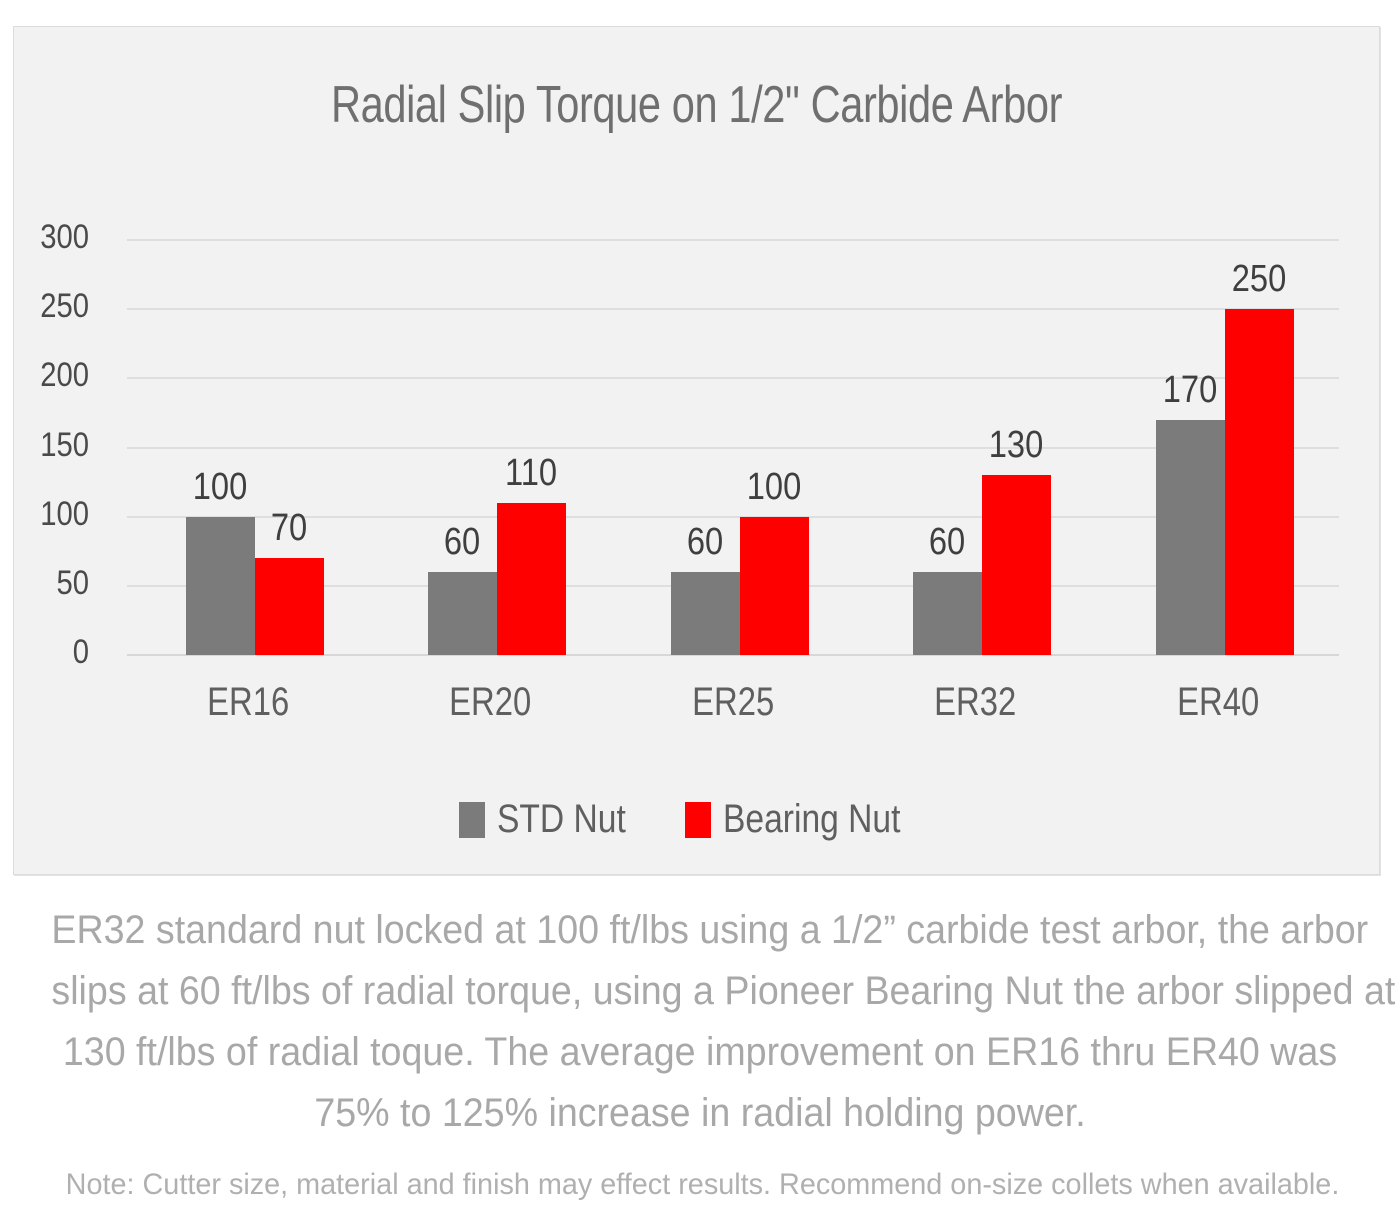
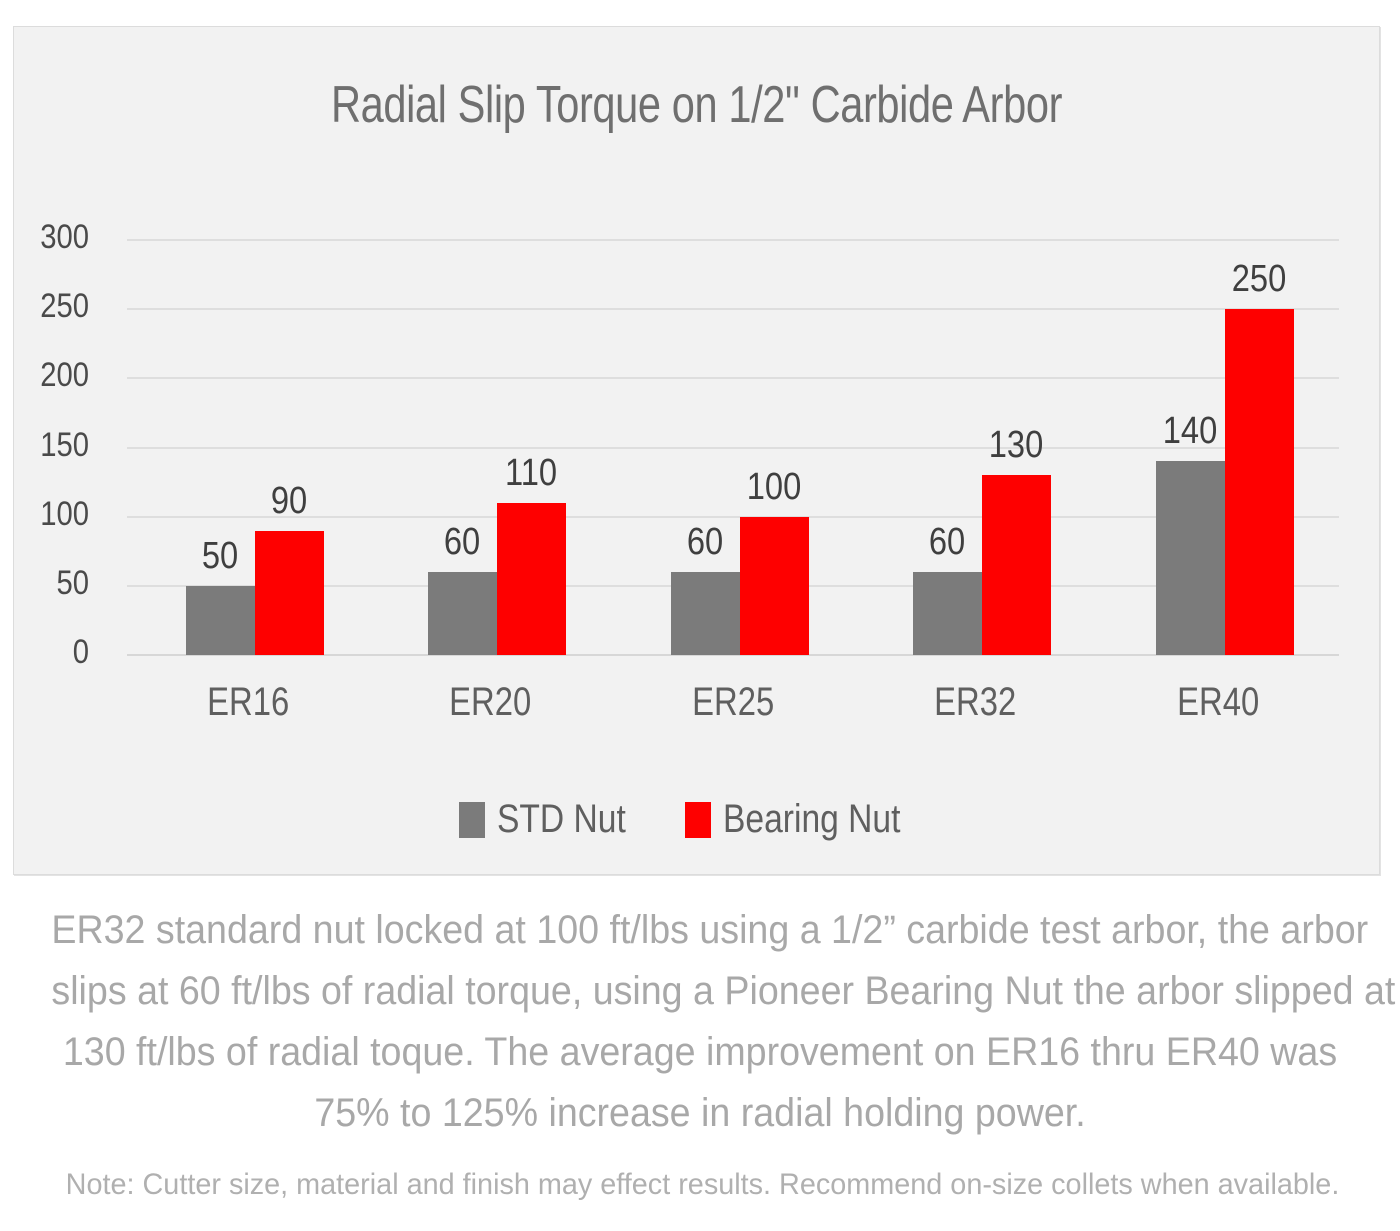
STD Nut/ER16: 100 -> 50
Bearing Nut/ER16: 70 -> 90
STD Nut/ER40: 170 -> 140
